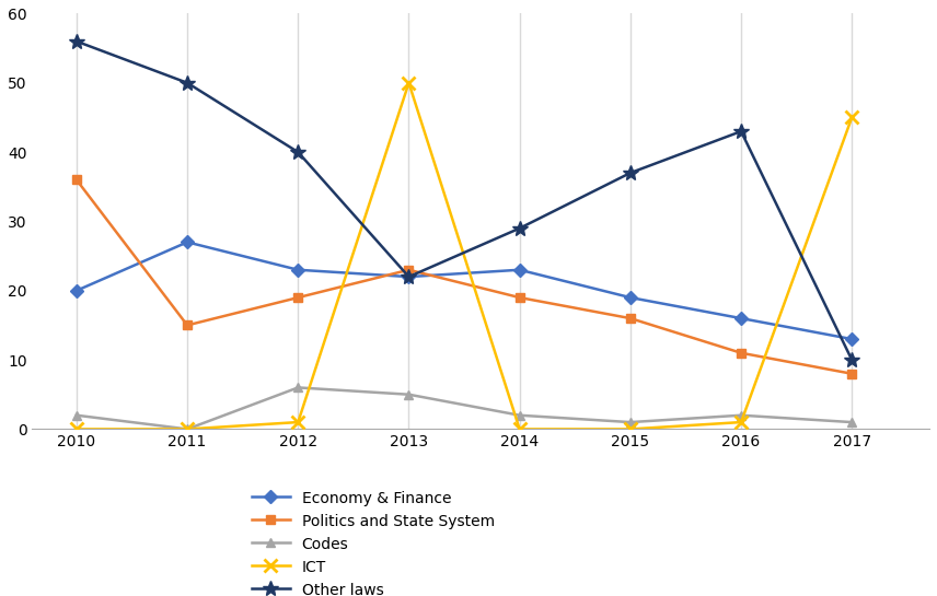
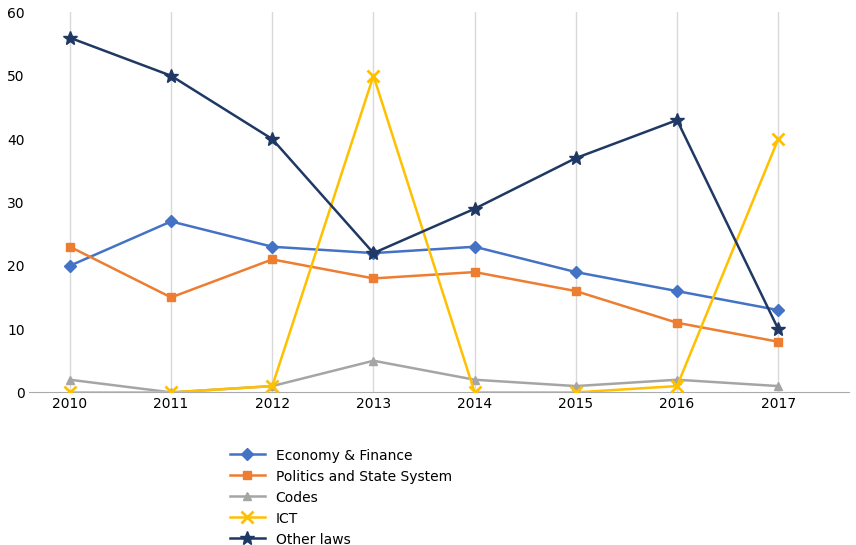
Politics and State System/2010: 36 -> 23
Politics and State System/2012: 19 -> 21
Codes/2012: 6 -> 1
Politics and State System/2013: 23 -> 18
ICT/2017: 45 -> 40
